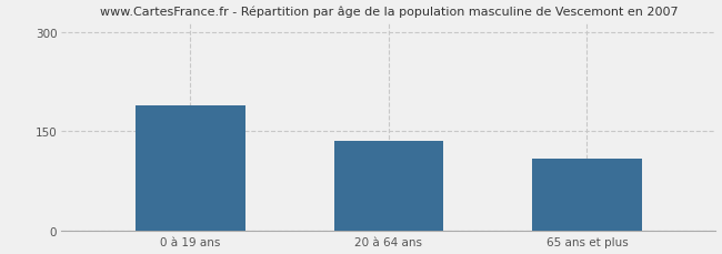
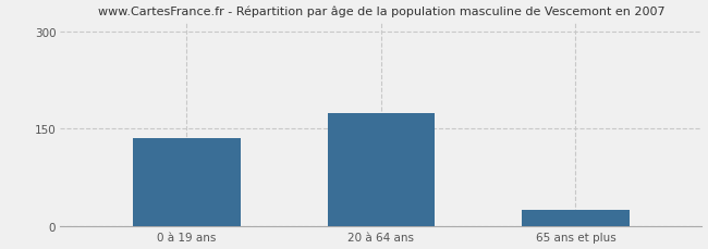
0 à 19 ans: 190 -> 135
20 à 64 ans: 136 -> 175
65 ans et plus: 108 -> 25
